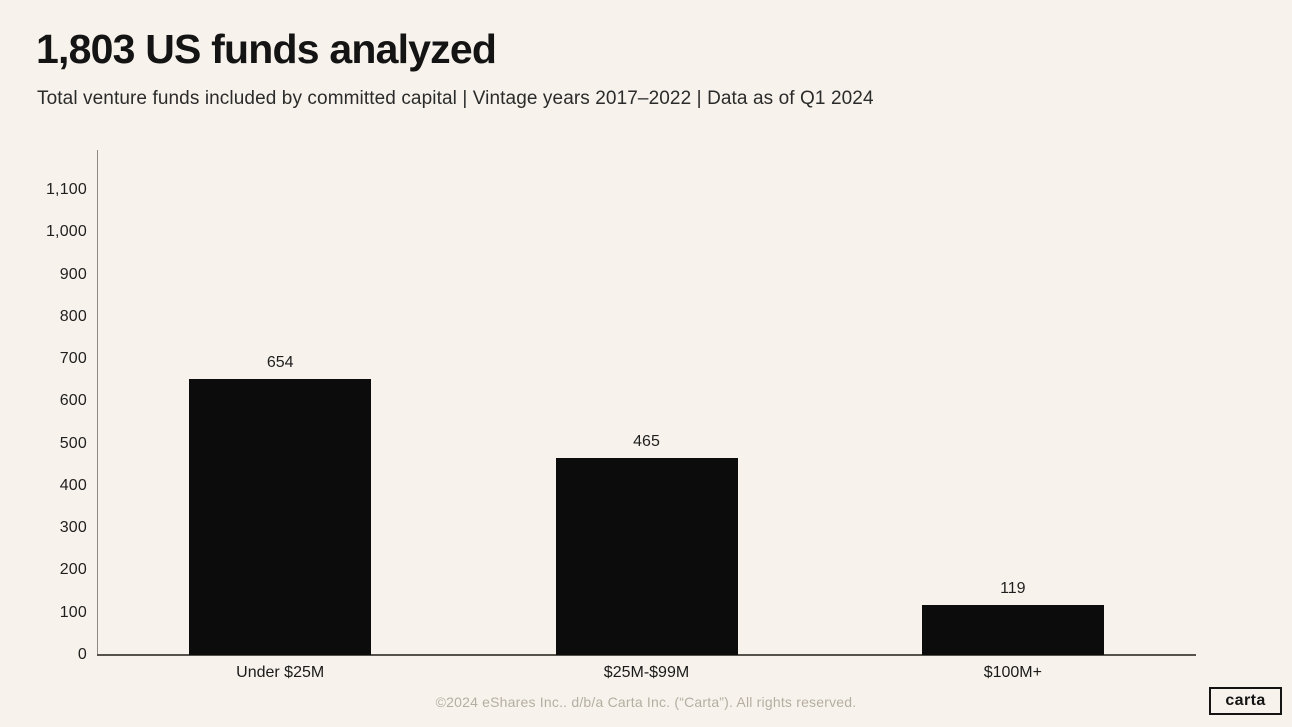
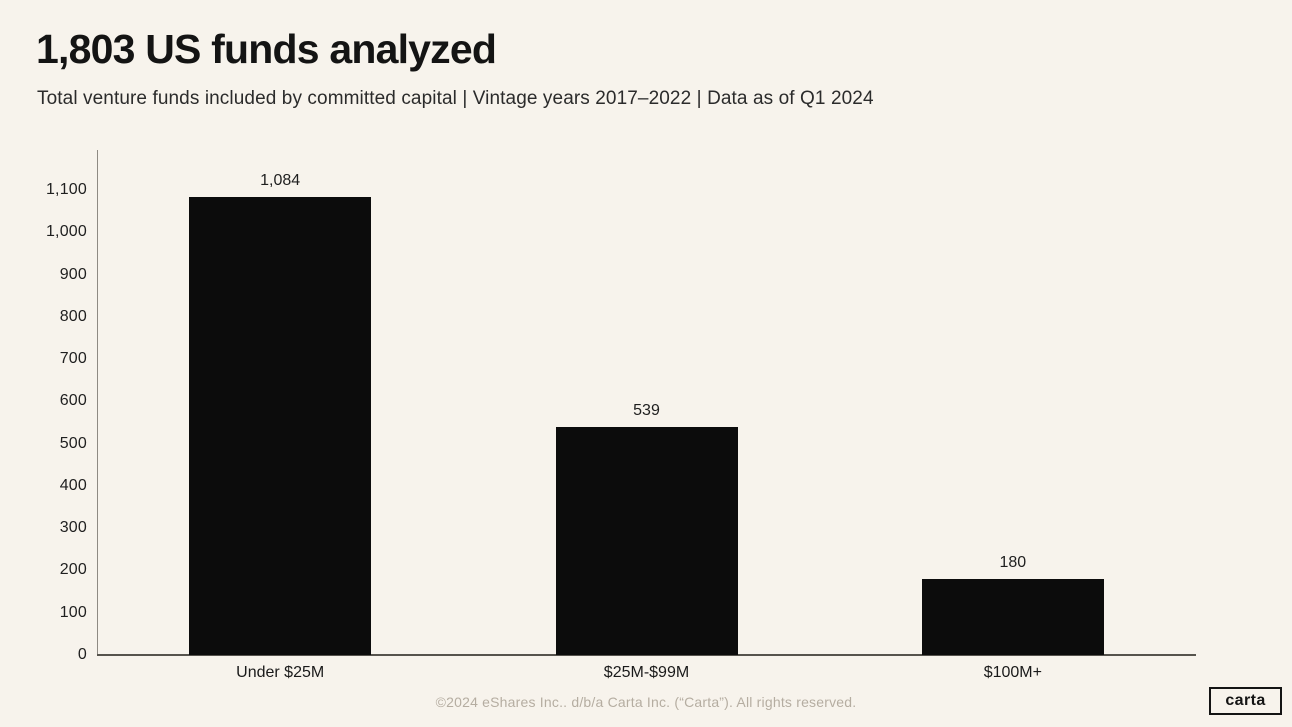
Under $25M: 654 -> 1,084
$25M-$99M: 465 -> 539
$100M+: 119 -> 180
